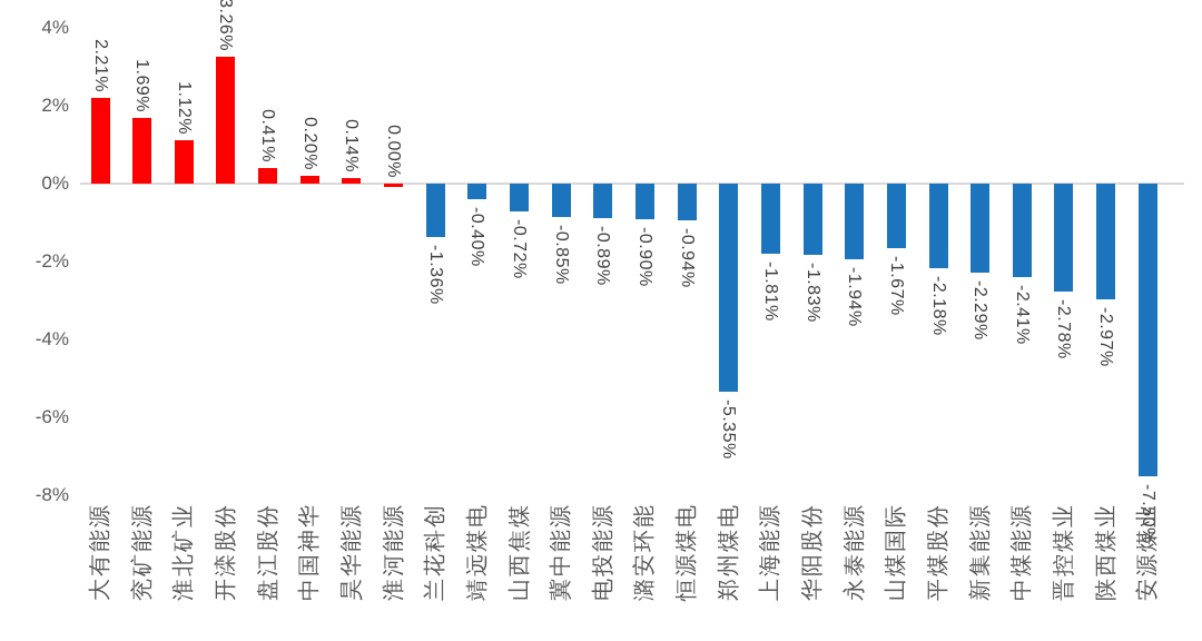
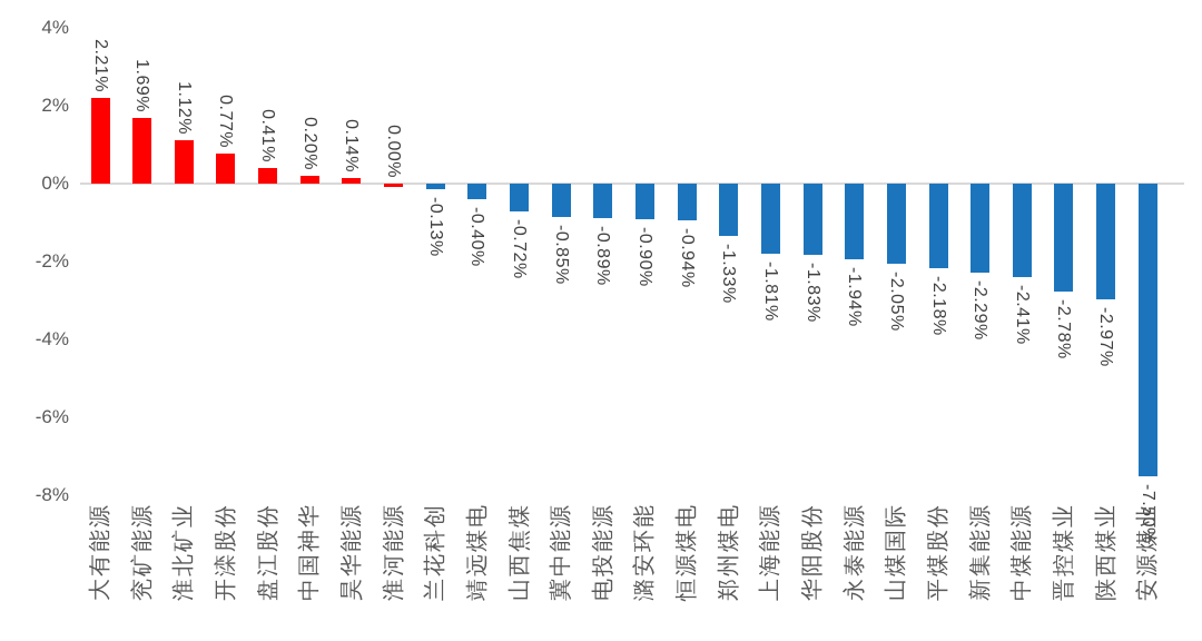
开滦股份: 3.26% -> 0.77%
兰花科创: -1.36% -> -0.13%
郑州煤电: -5.35% -> -1.33%
山煤国际: -1.67% -> -2.05%
